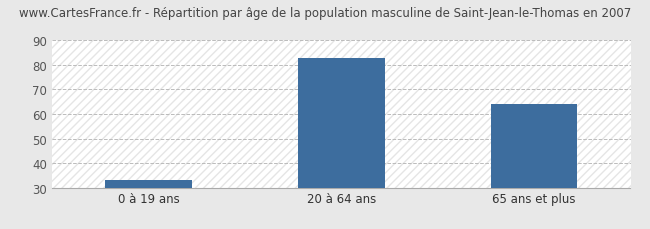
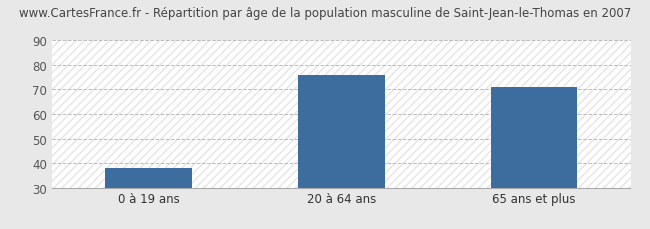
0 à 19 ans: 33 -> 38
20 à 64 ans: 83 -> 76
65 ans et plus: 64 -> 71
